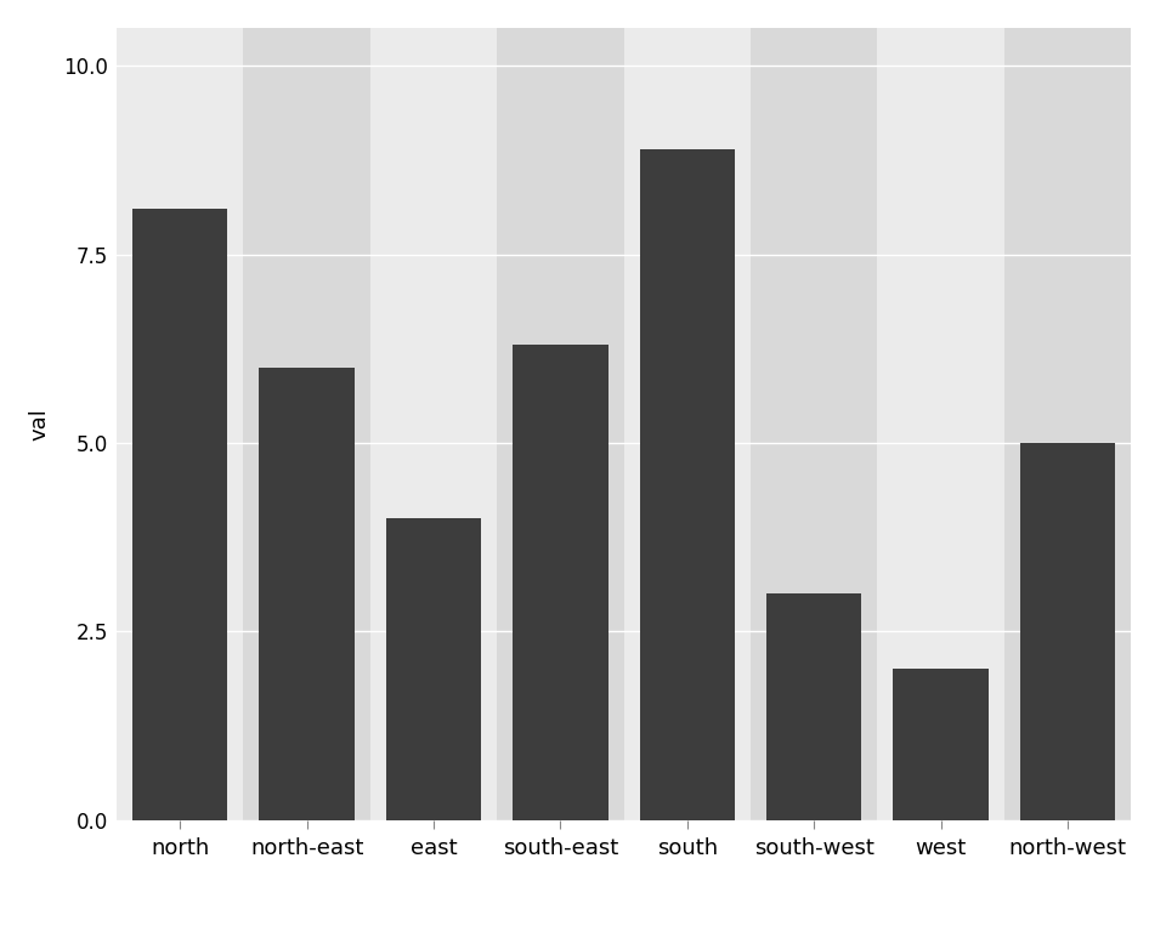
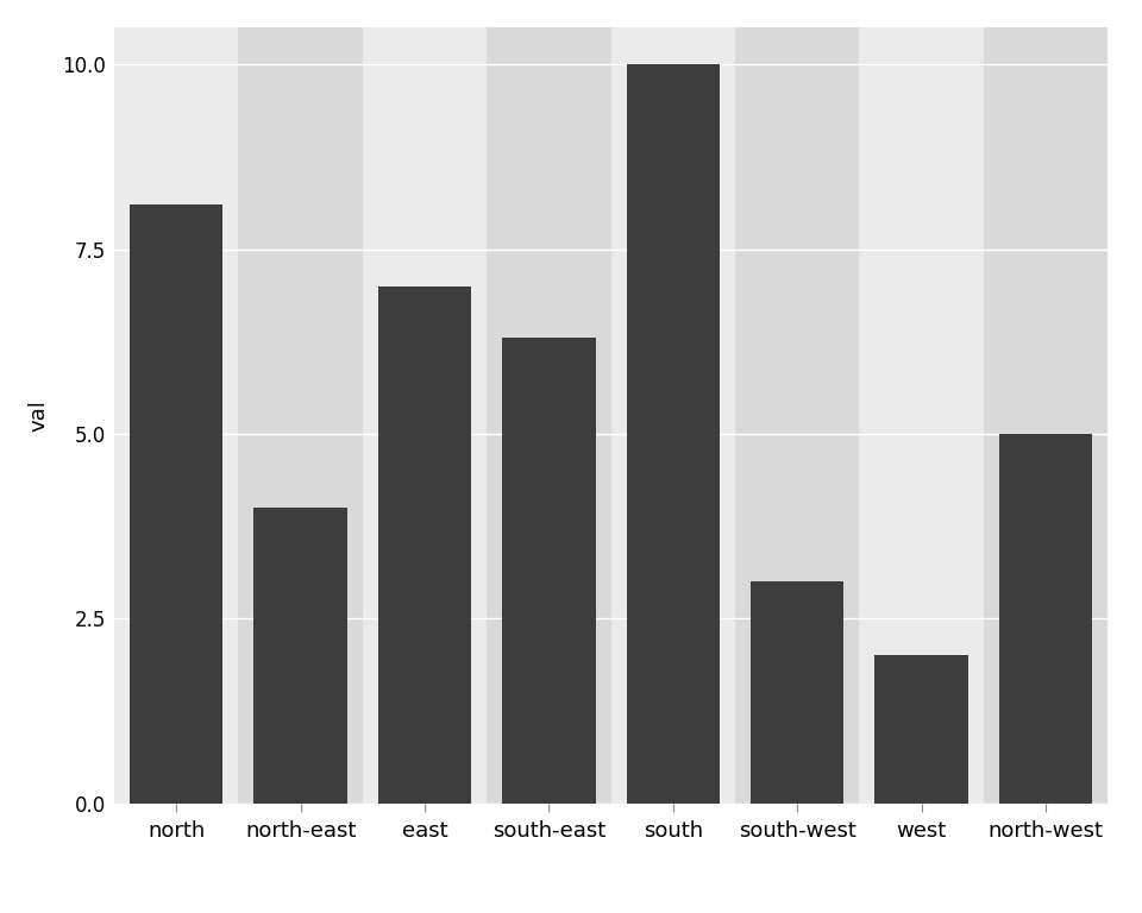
north-east: 6.0 -> 4.0
east: 4.0 -> 7.0
south: 8.9 -> 10.0
